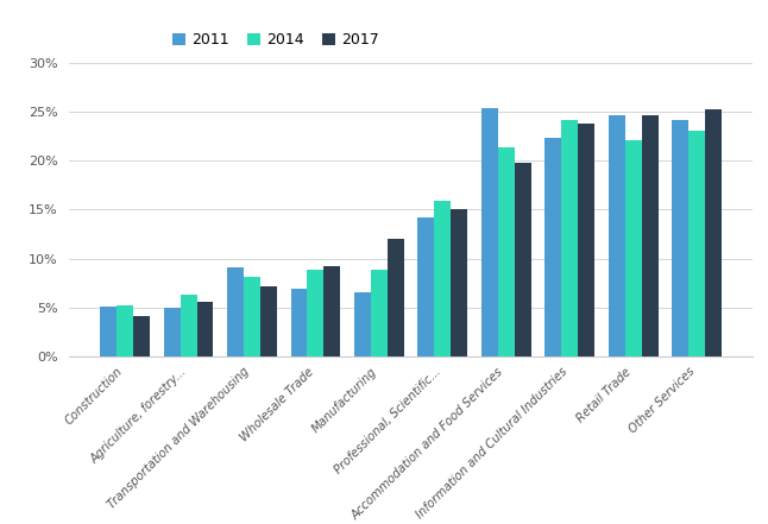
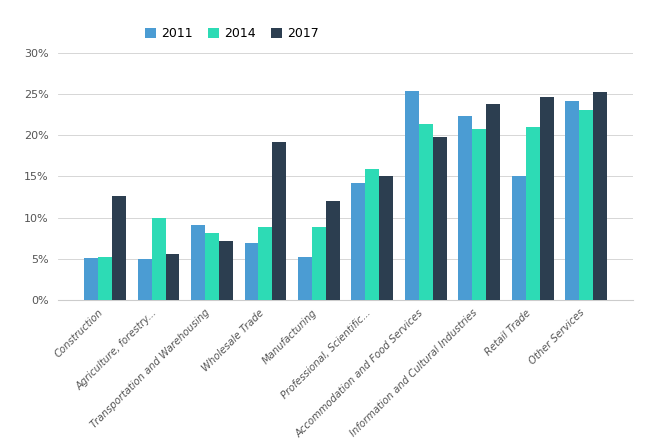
2017/Construction: 4.1% -> 12.6%
2014/Agriculture, forestry...: 6.3% -> 10.0%
2017/Wholesale Trade: 9.2% -> 19.2%
2011/Manufacturing: 6.5% -> 5.2%
2014/Information and Cultural Industries: 24.2% -> 20.8%
2011/Retail Trade: 24.6% -> 15.0%
2014/Retail Trade: 22.1% -> 21.0%
